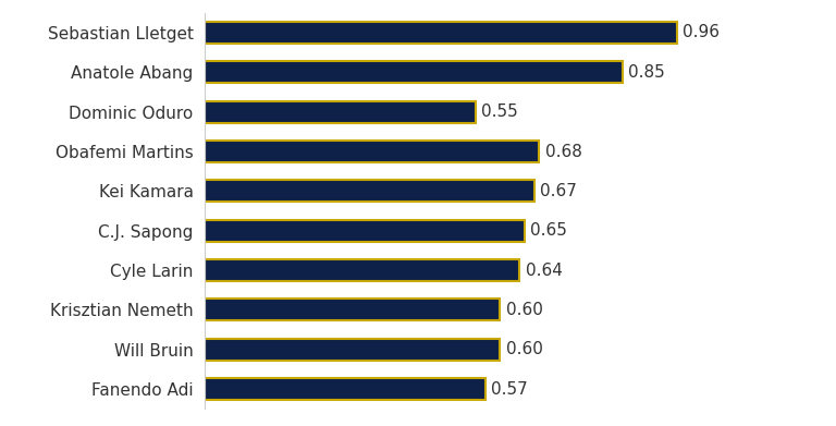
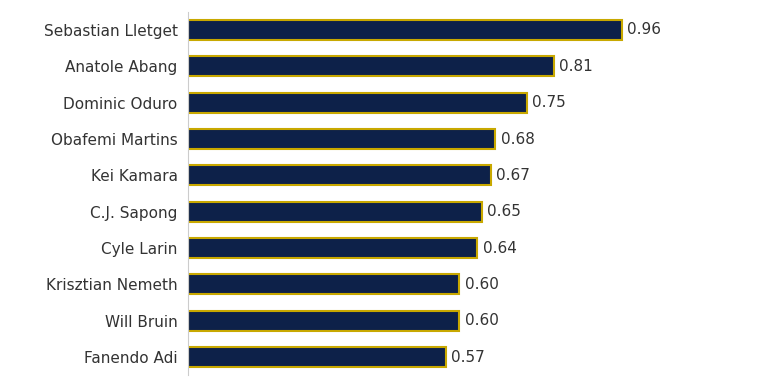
Anatole Abang: 0.85 -> 0.81
Dominic Oduro: 0.55 -> 0.75
